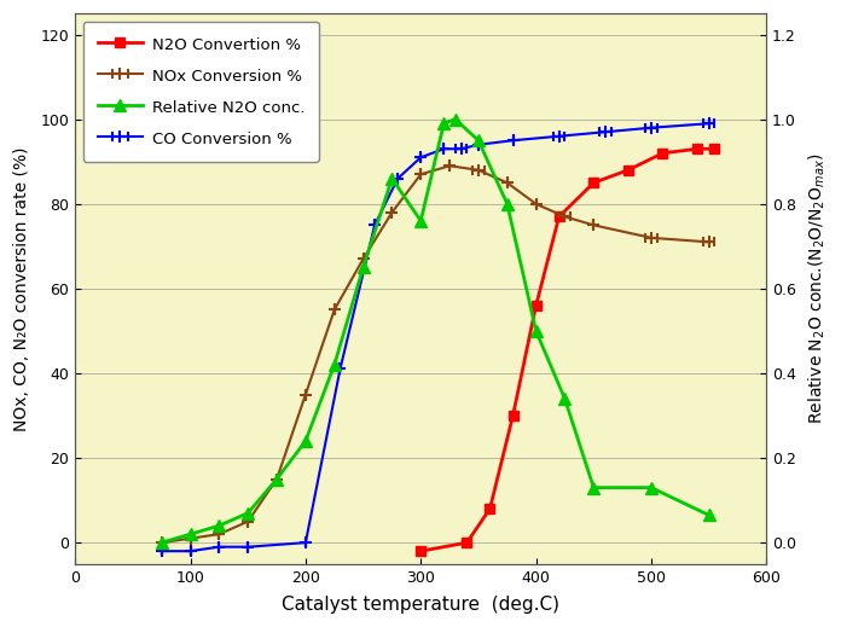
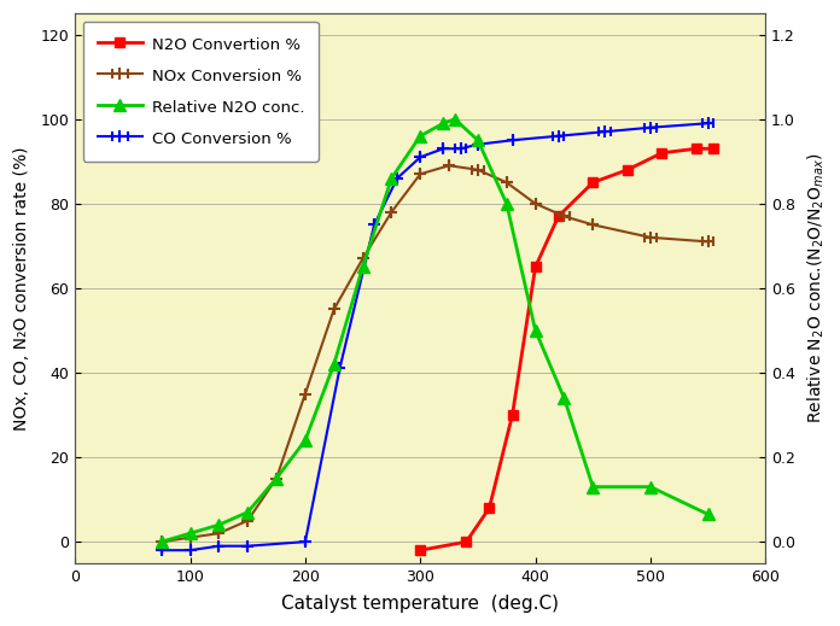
Relative N2O conc./300: 0.760 -> 0.960
N2O Convertion %/400: 56 -> 65
